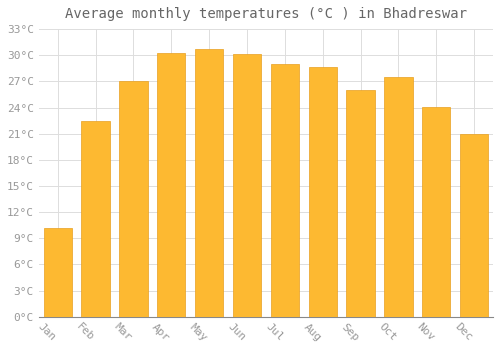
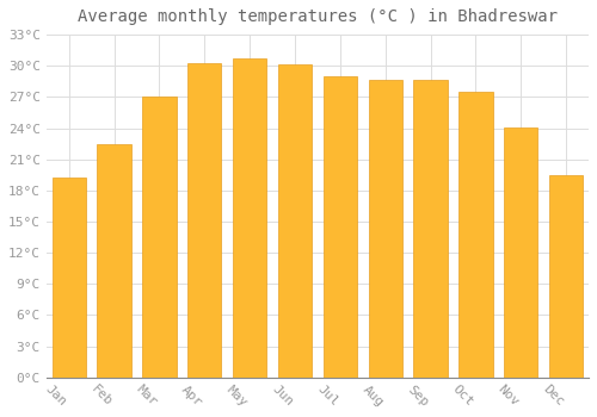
Jan: 10.2°C -> 19.2°C
Sep: 26.0°C -> 28.7°C
Dec: 21.0°C -> 19.5°C
